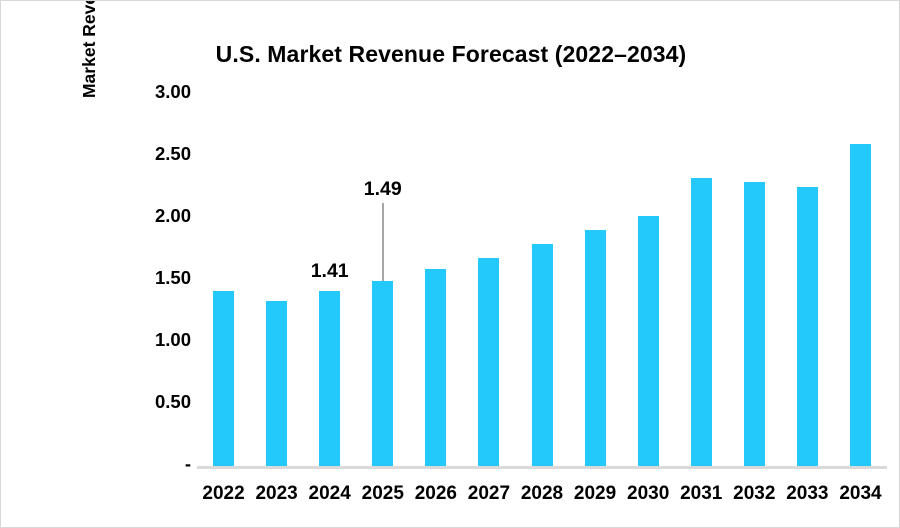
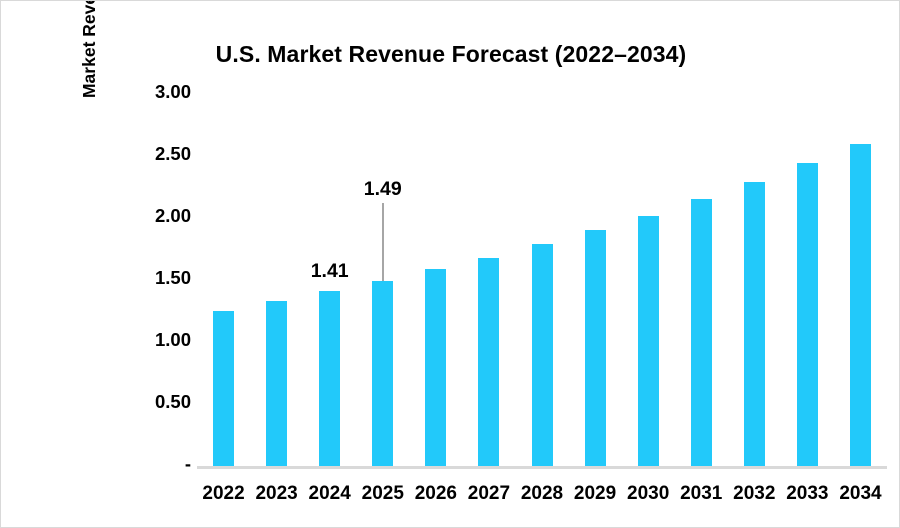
2022: 1.41 -> 1.25
2031: 2.32 -> 2.15
2033: 2.25 -> 2.44
